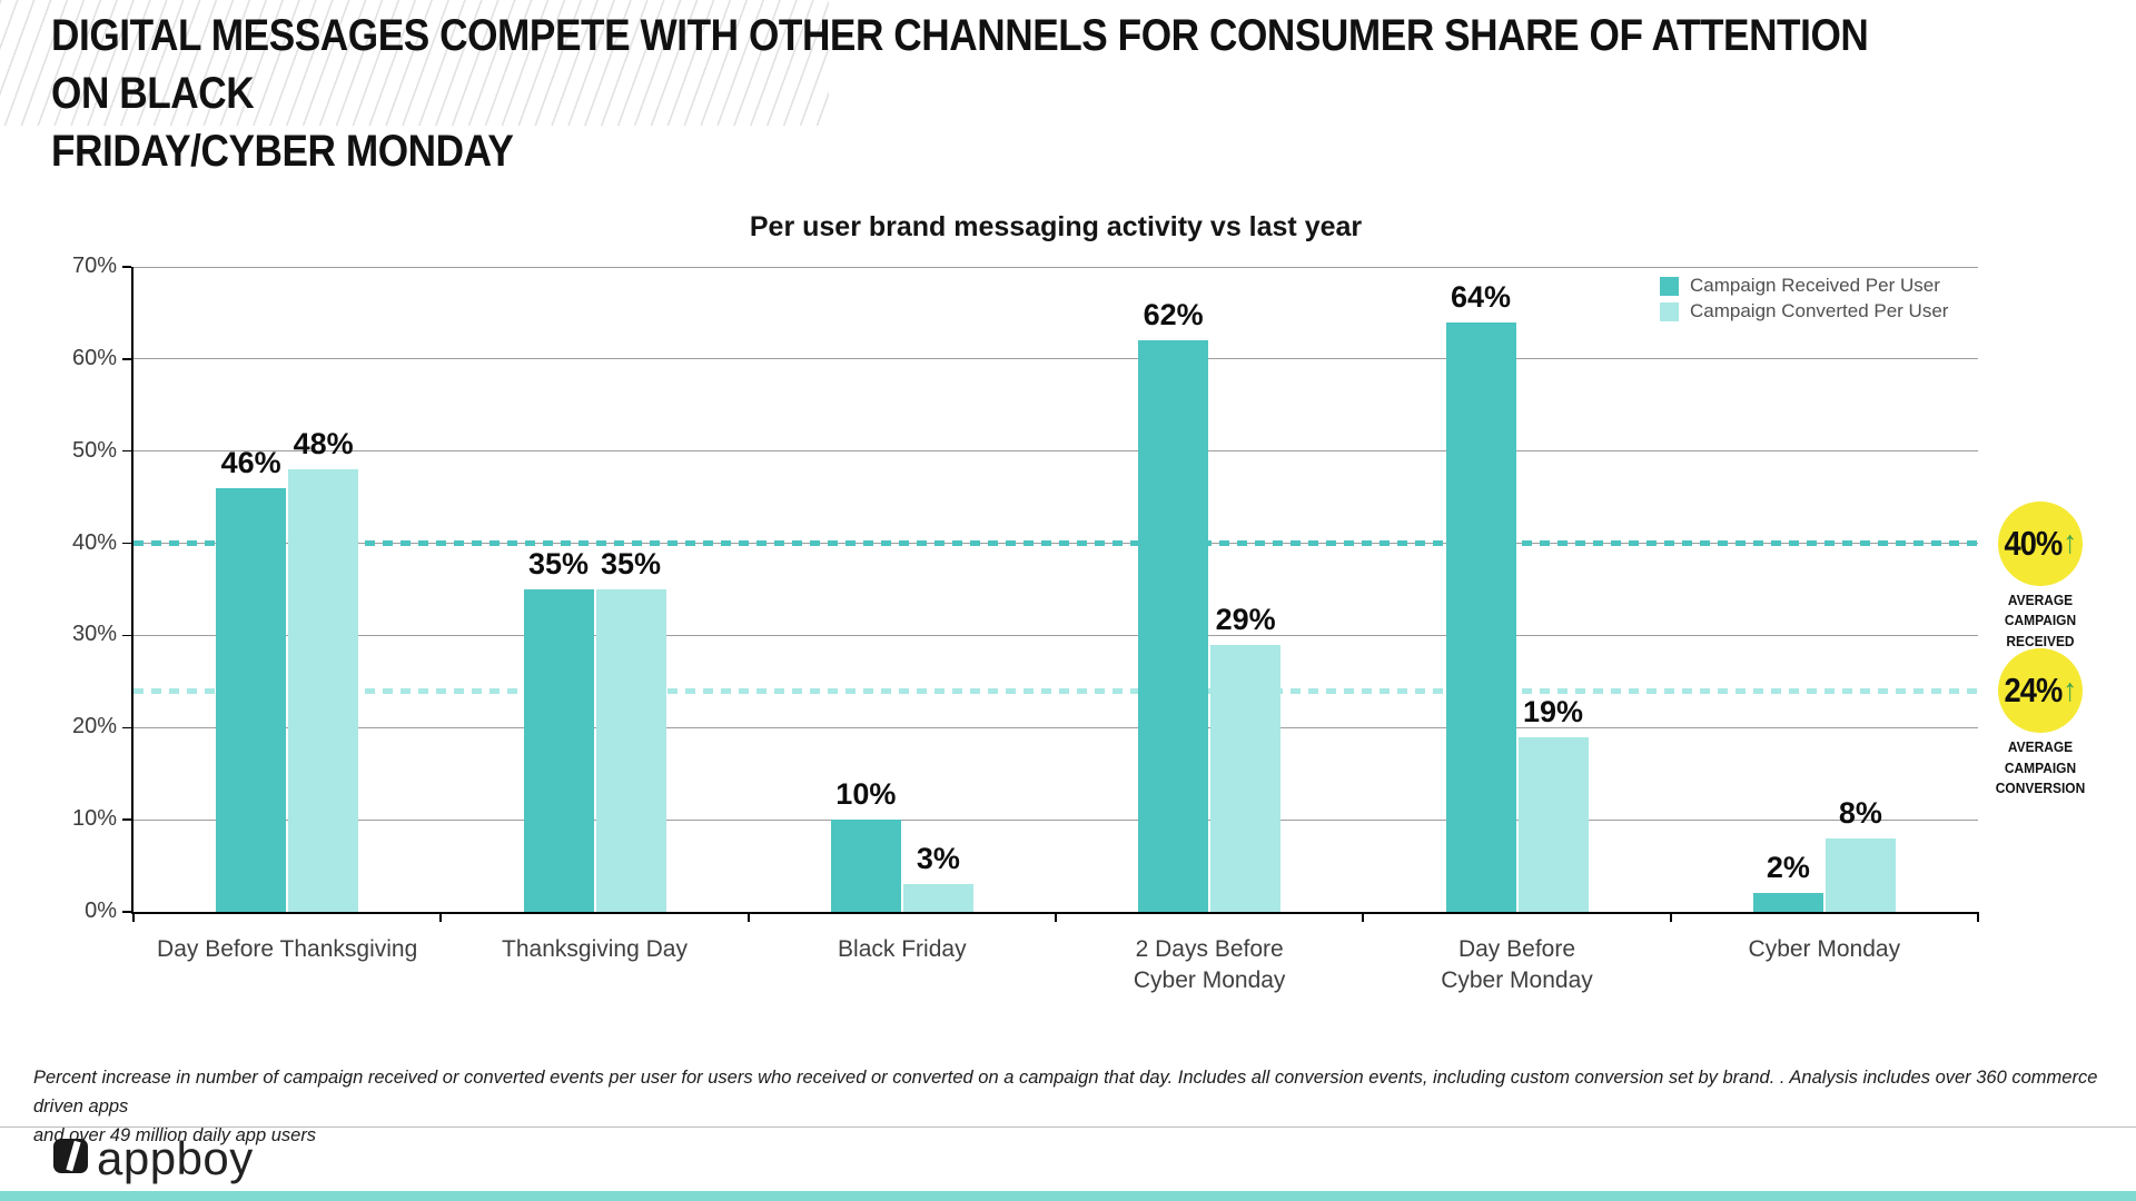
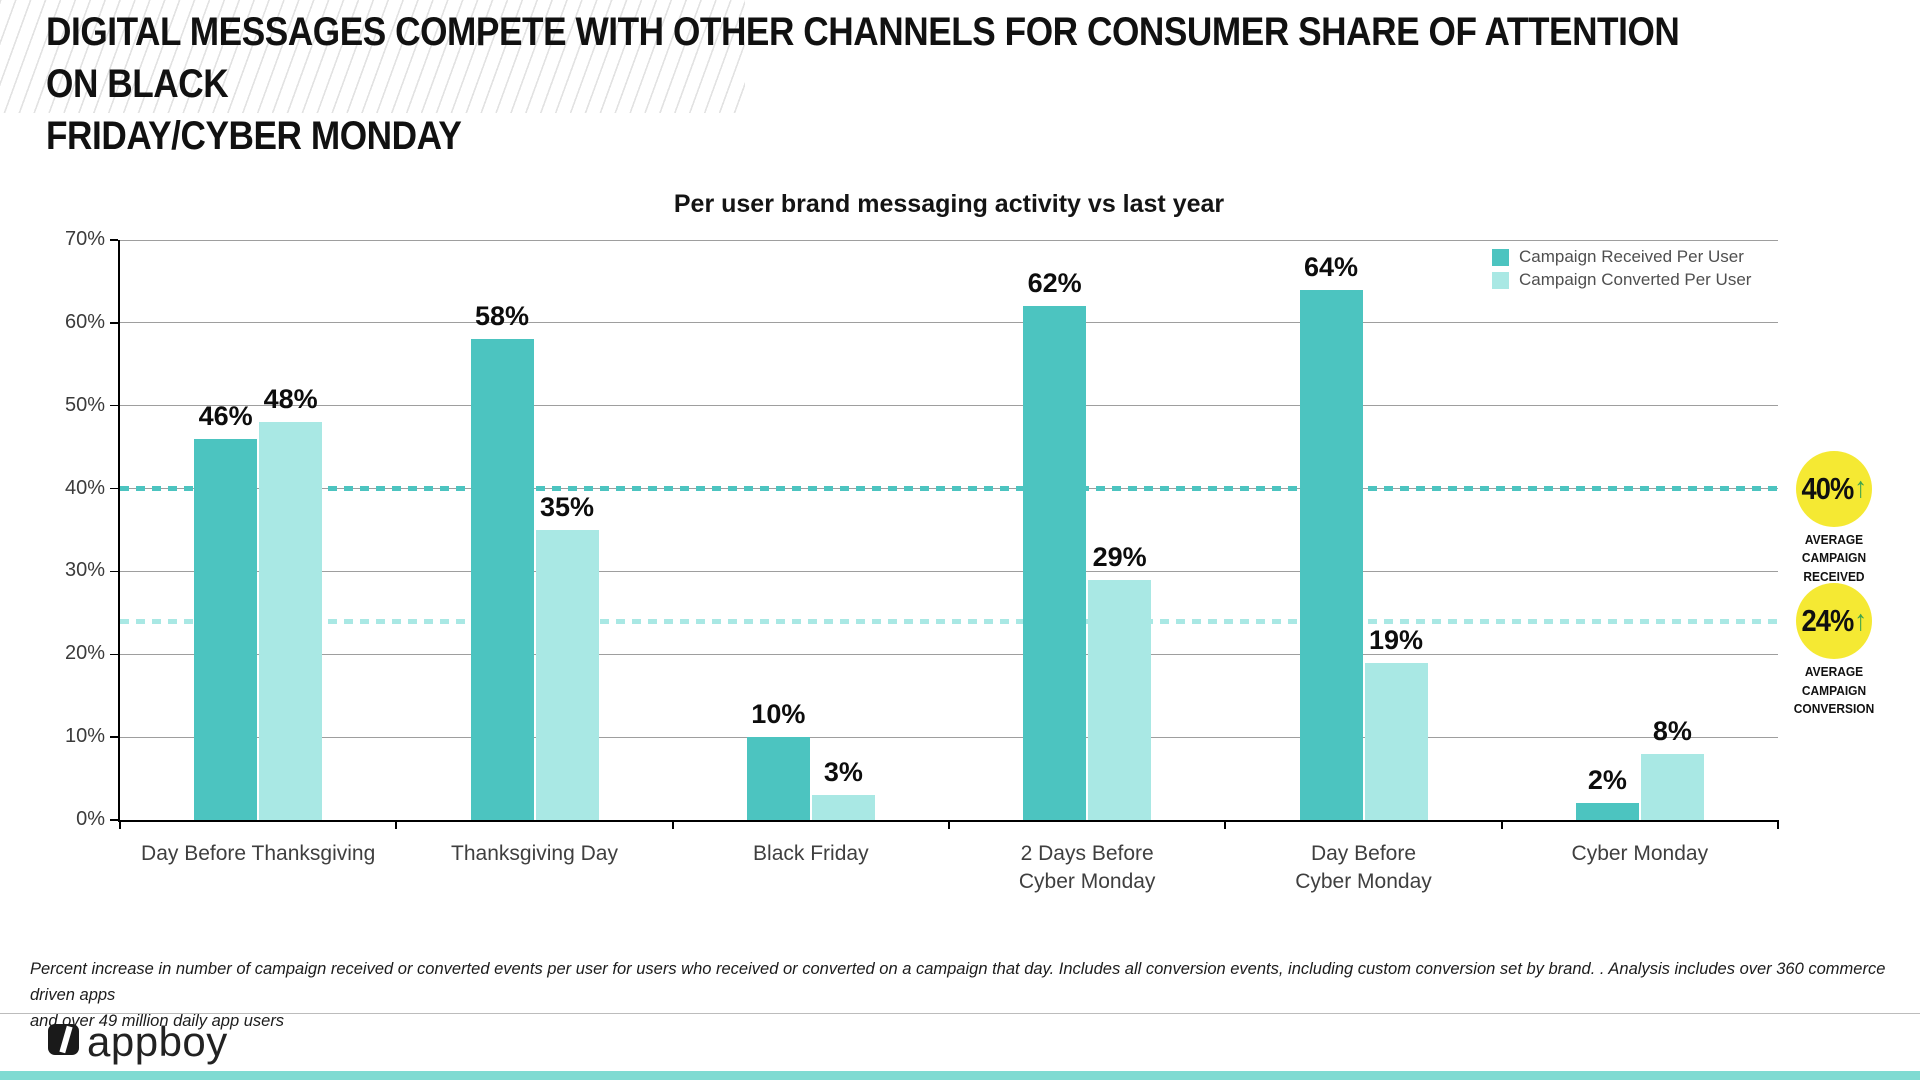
Campaign Received Per User/Thanksgiving Day: 35% -> 58%
